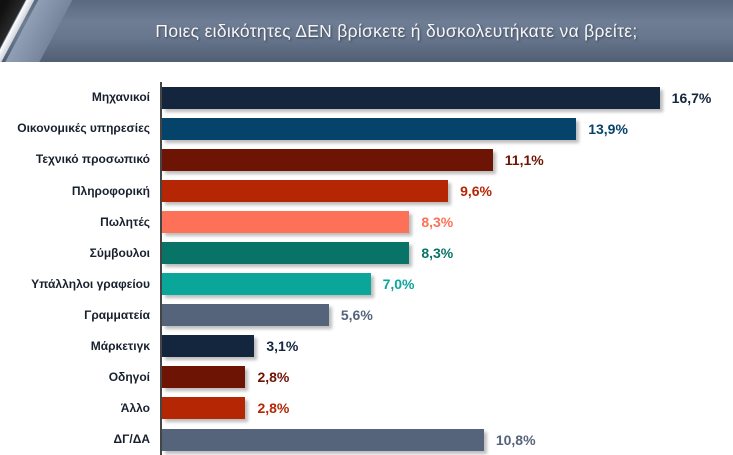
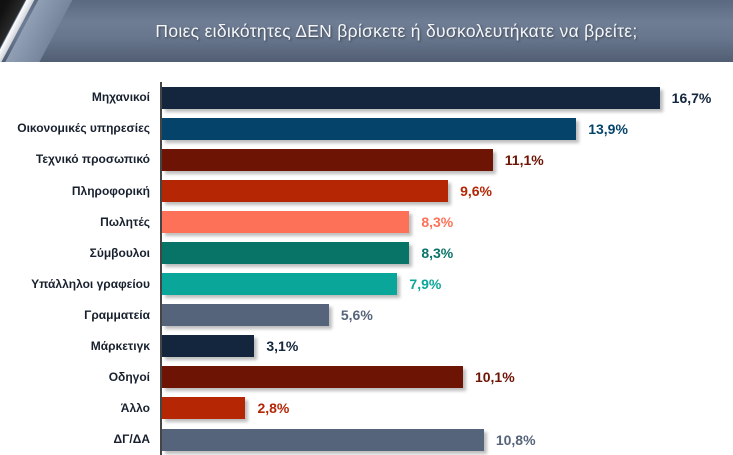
Υπάλληλοι γραφείου: 7,0% -> 7,9%
Οδηγοί: 2,8% -> 10,1%
